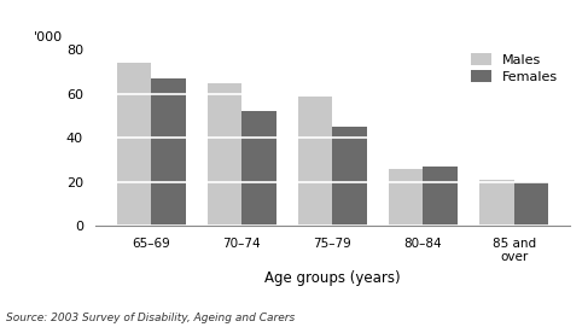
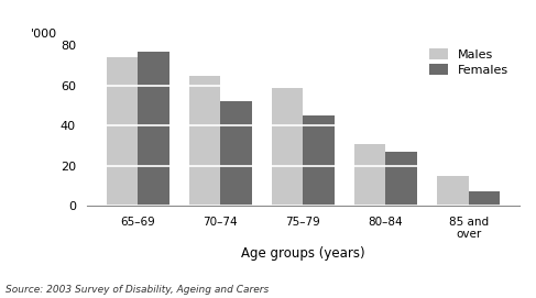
Females/65–69: 67 -> 77
Males/80–84: 26 -> 31
Males/85 and over: 21 -> 15
Females/85 and over: 20 -> 7
